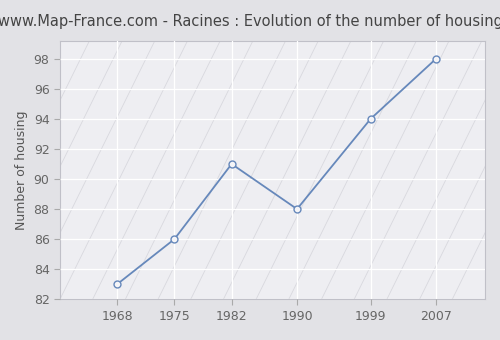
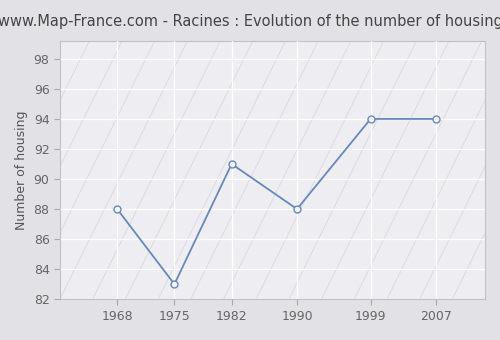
1968: 83 -> 88
1975: 86 -> 83
2007: 98 -> 94
